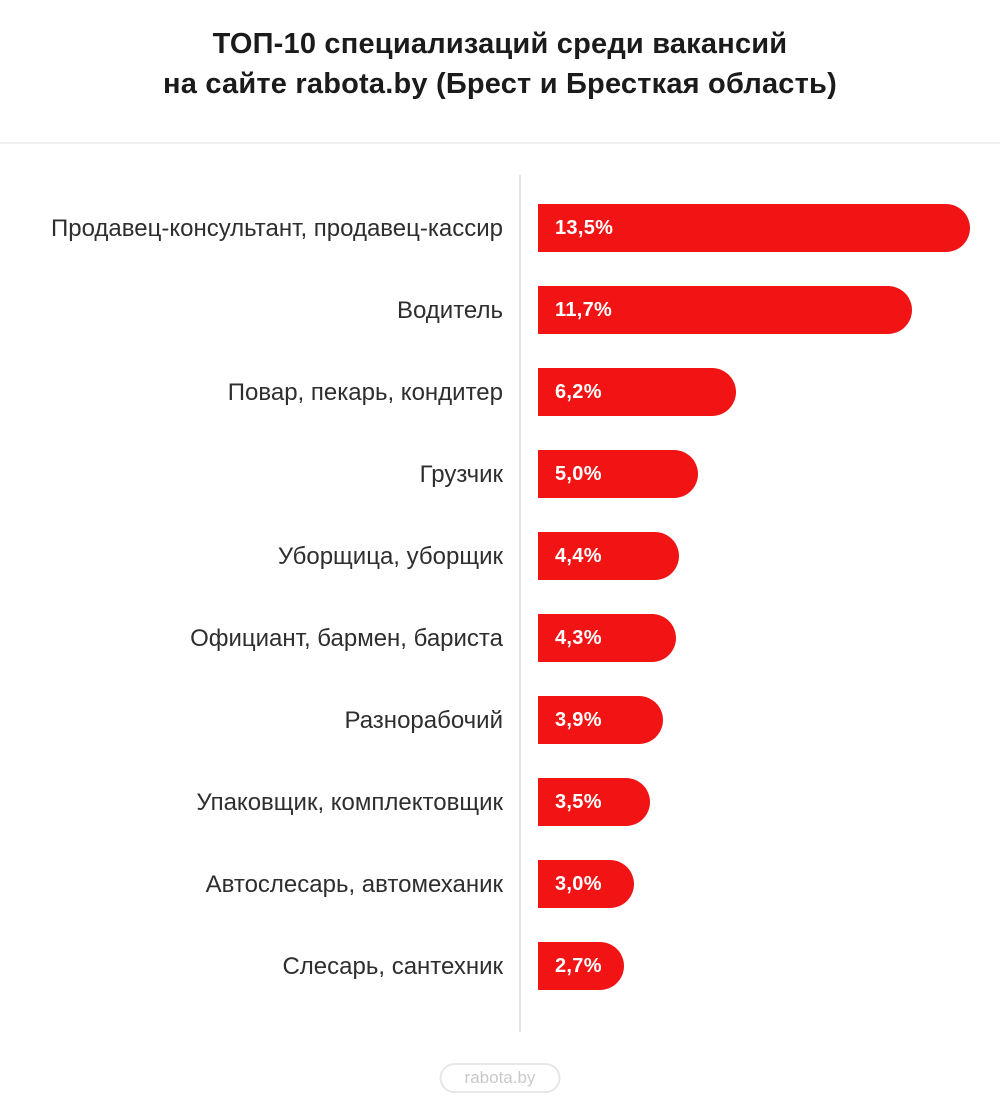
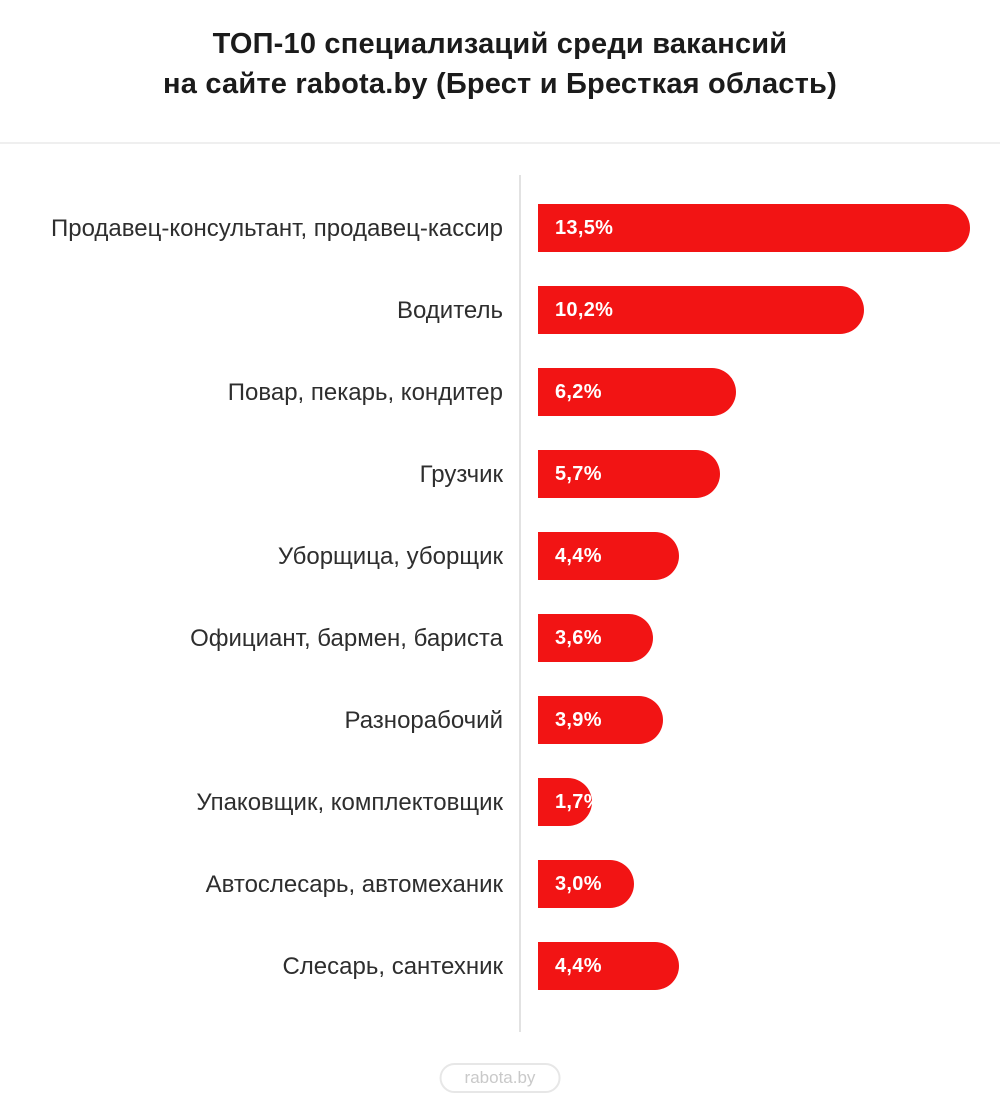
Водитель: 11,7% -> 10,2%
Грузчик: 5,0% -> 5,7%
Официант, бармен, бариста: 4,3% -> 3,6%
Упаковщик, комплектовщик: 3,5% -> 1,7%
Слесарь, сантехник: 2,7% -> 4,4%
